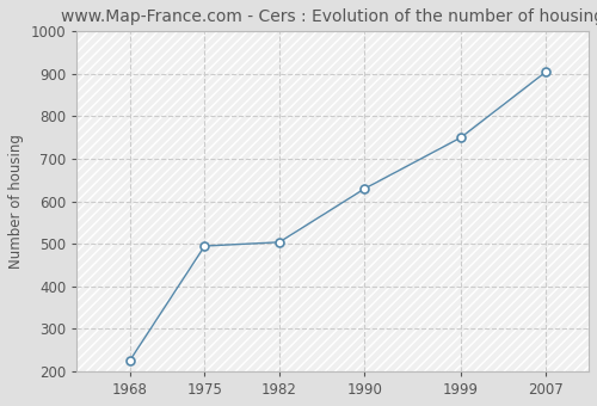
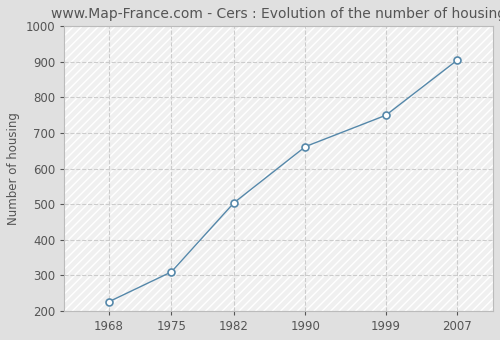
1975: 495 -> 310
1990: 630 -> 662
